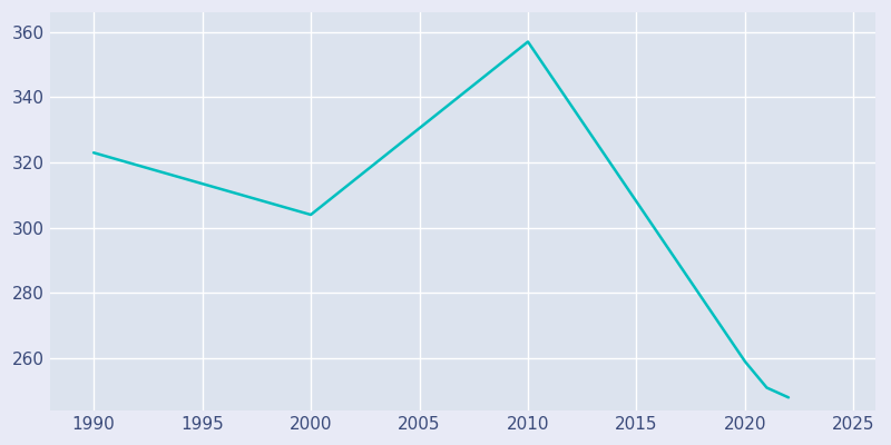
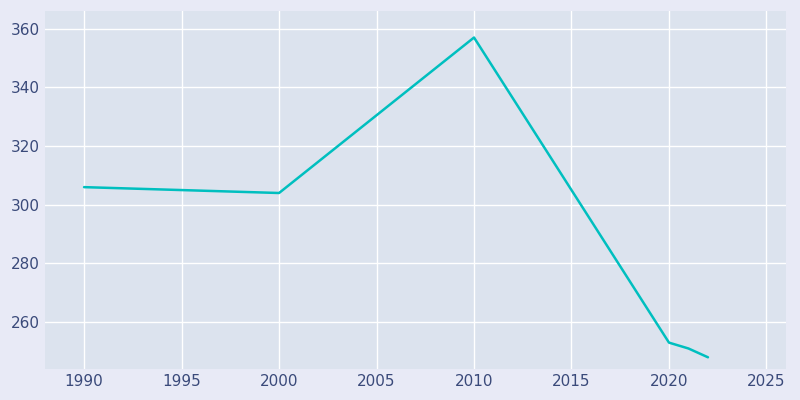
1990: 323 -> 306
2020: 259 -> 253
